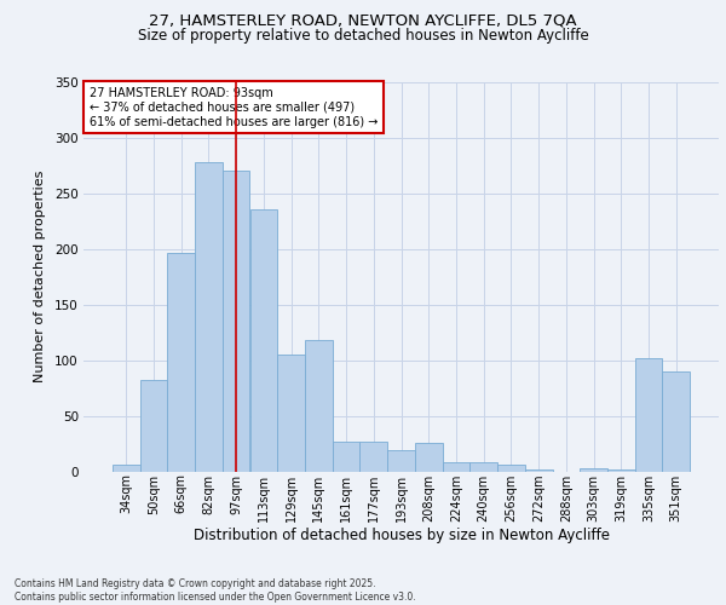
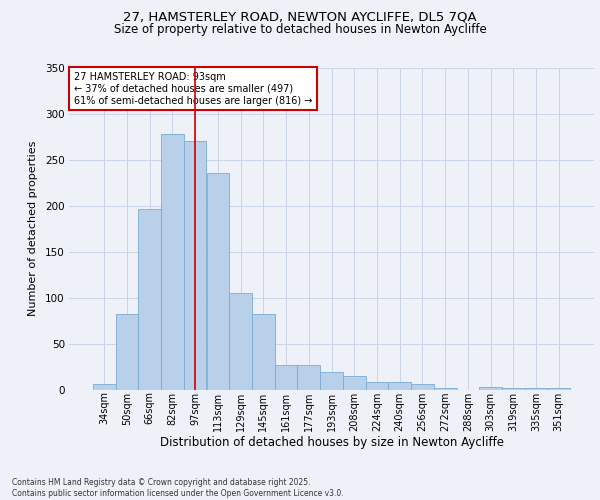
145sqm: 118 -> 83
208sqm: 26 -> 15
335sqm: 102 -> 2
351sqm: 90 -> 2
